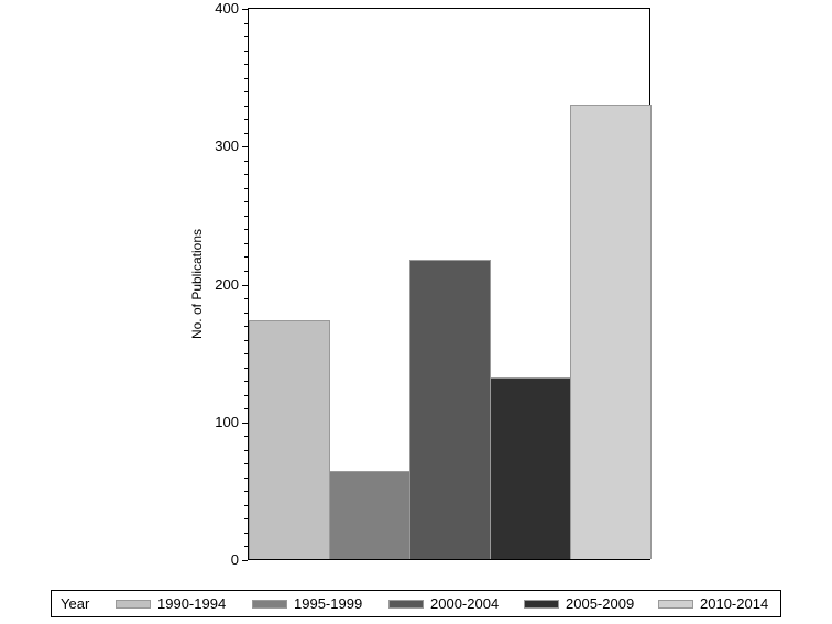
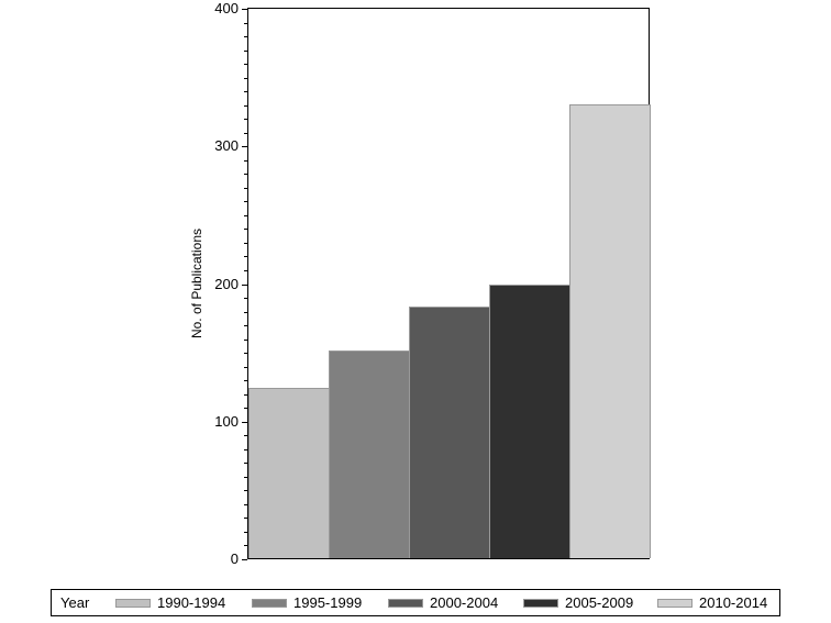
1990-1994: 173 -> 124
1995-1999: 64 -> 151
2000-2004: 217 -> 183
2005-2009: 132 -> 199
